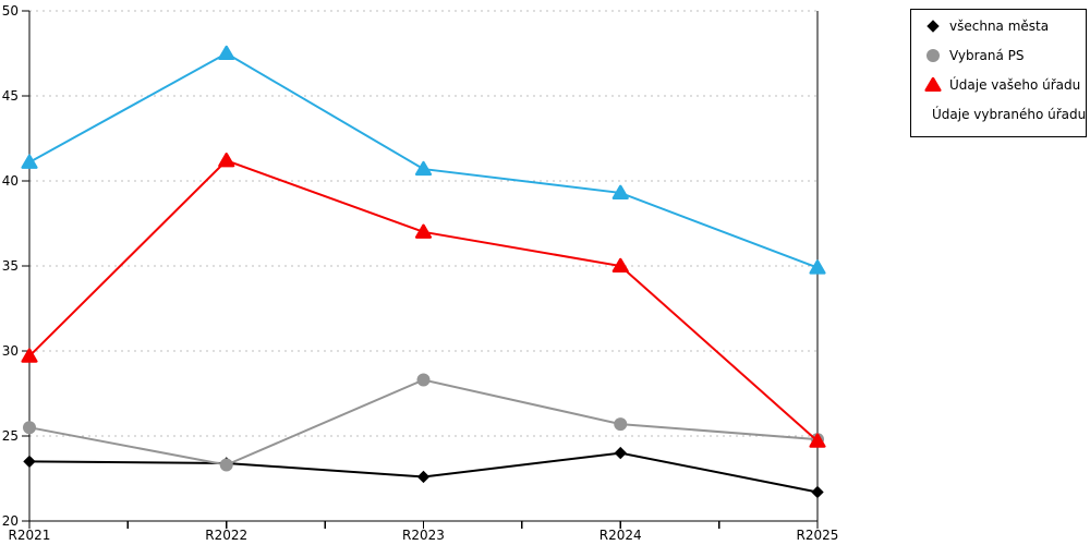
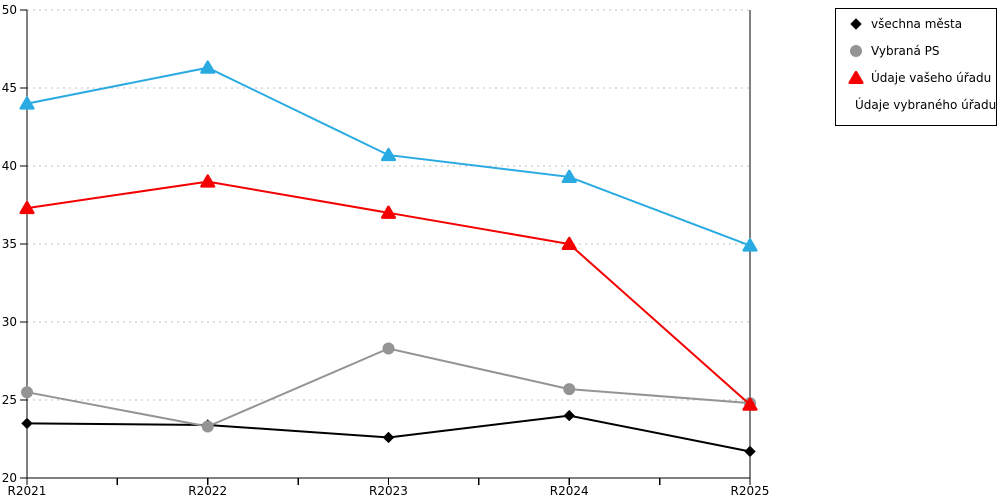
Údaje vašeho úřadu/R2021: 29.7 -> 37.3
Údaje vybraného úřadu/R2021: 41.1 -> 44.0
Údaje vašeho úřadu/R2022: 41.2 -> 39.0
Údaje vybraného úřadu/R2022: 47.5 -> 46.3
